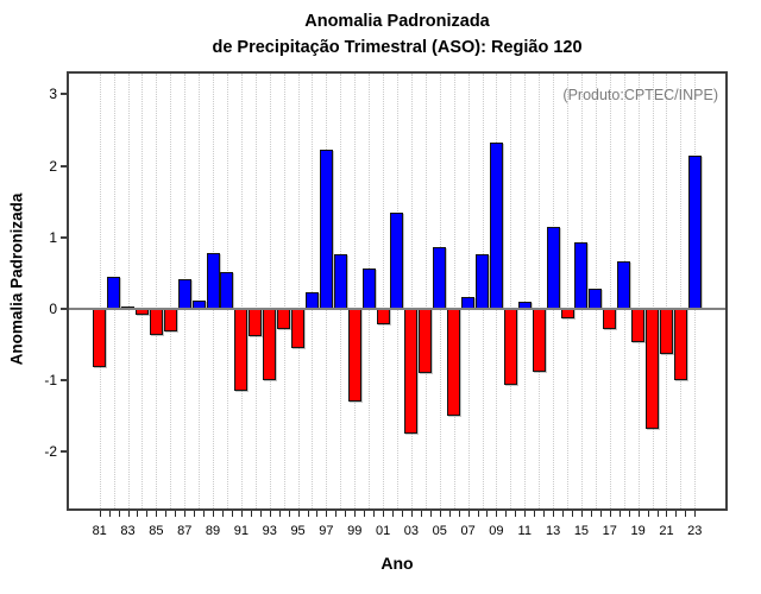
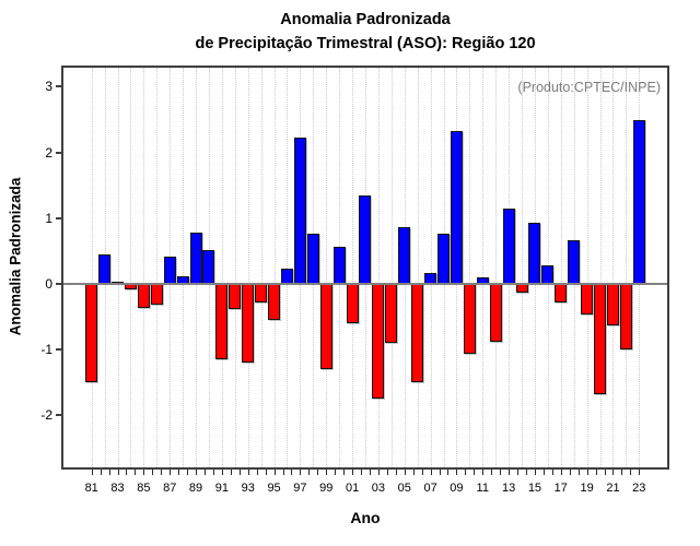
81: -0.8 -> -1.5
93: -1.0 -> -1.2
01: -0.2 -> -0.6
23: 2.1 -> 2.5
